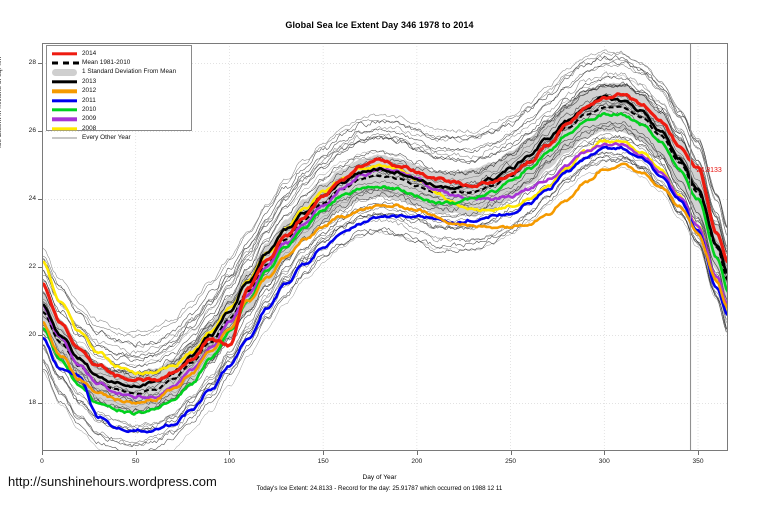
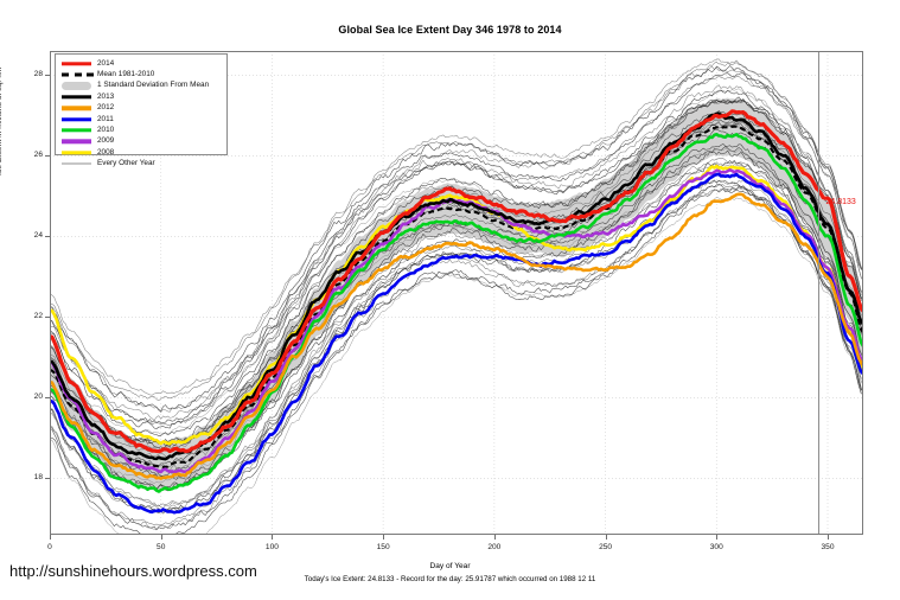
2011/20: 18.8 -> 18.2
2014/100: 19.7 -> 20.6
